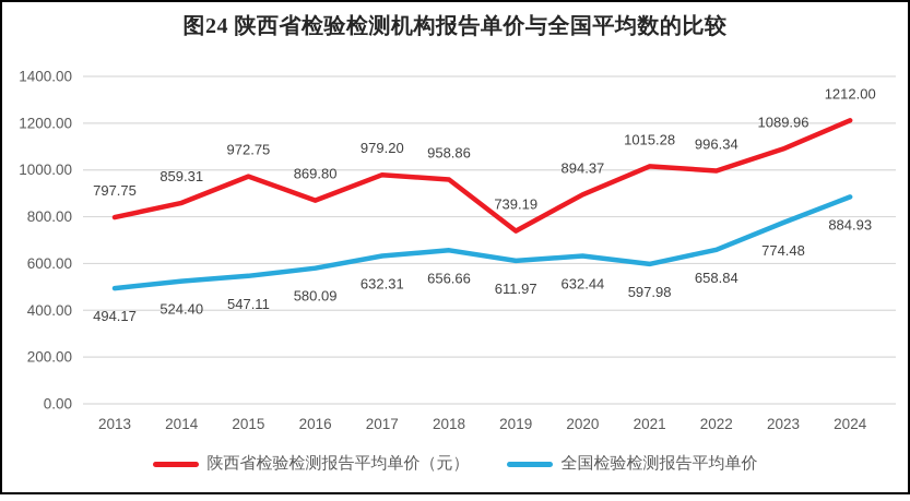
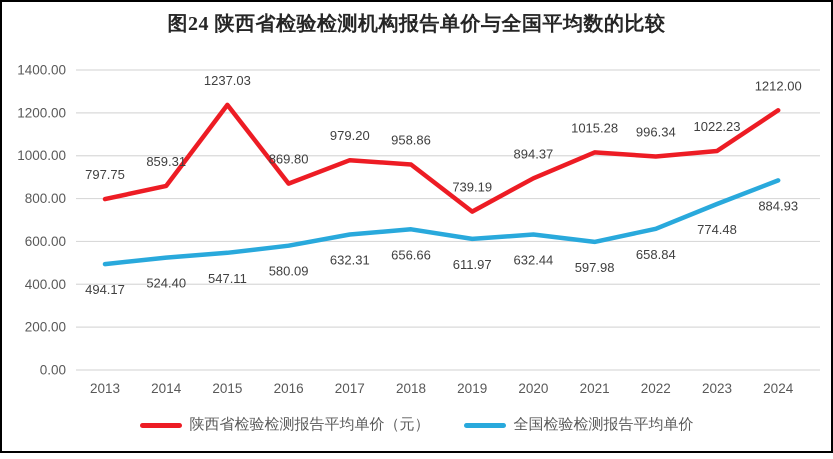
陕西省检验检测报告平均单价（元）/2015: 972.75 -> 1237.03
陕西省检验检测报告平均单价（元）/2023: 1089.96 -> 1022.23
